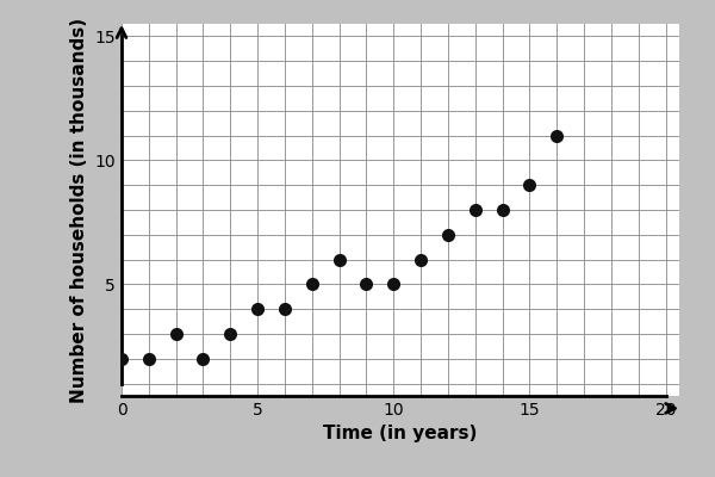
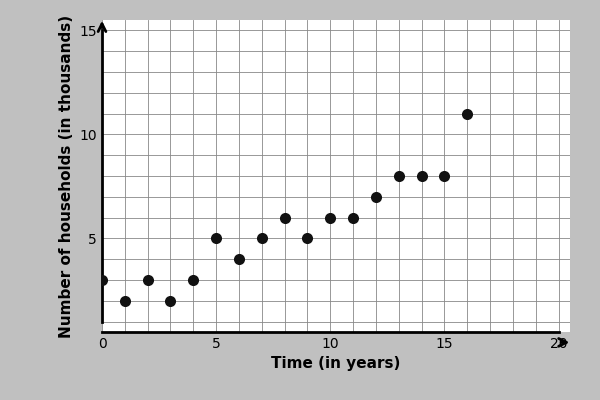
0: 2 -> 3
5: 4 -> 5
10: 5 -> 6
15: 9 -> 8
